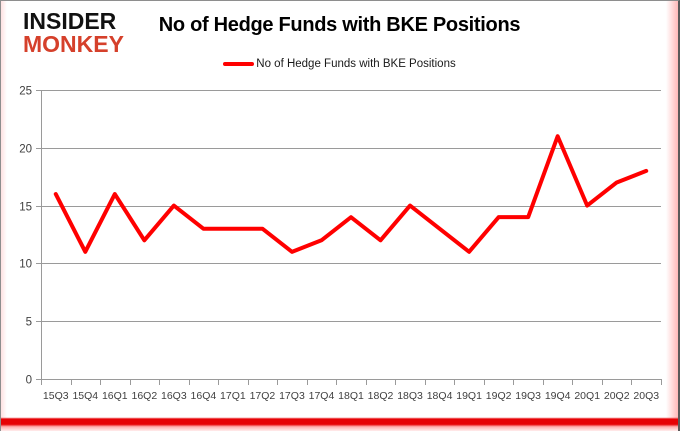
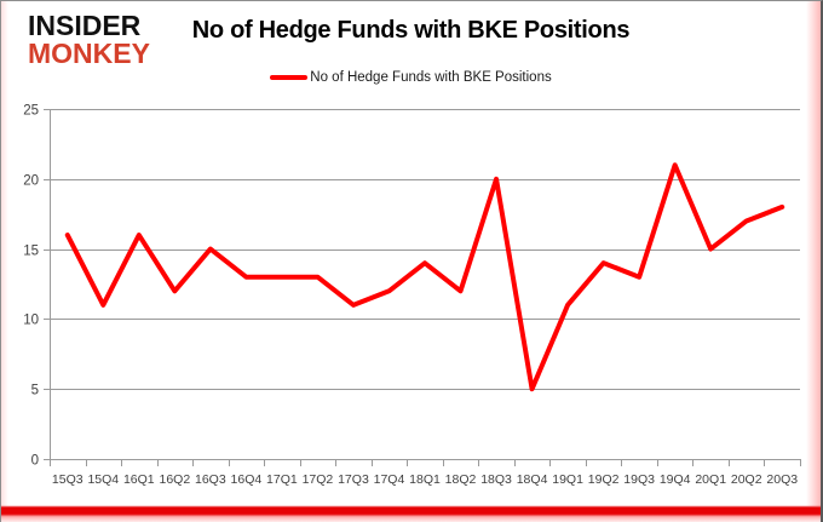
18Q3: 15 -> 20
18Q4: 13 -> 5
19Q3: 14 -> 13
